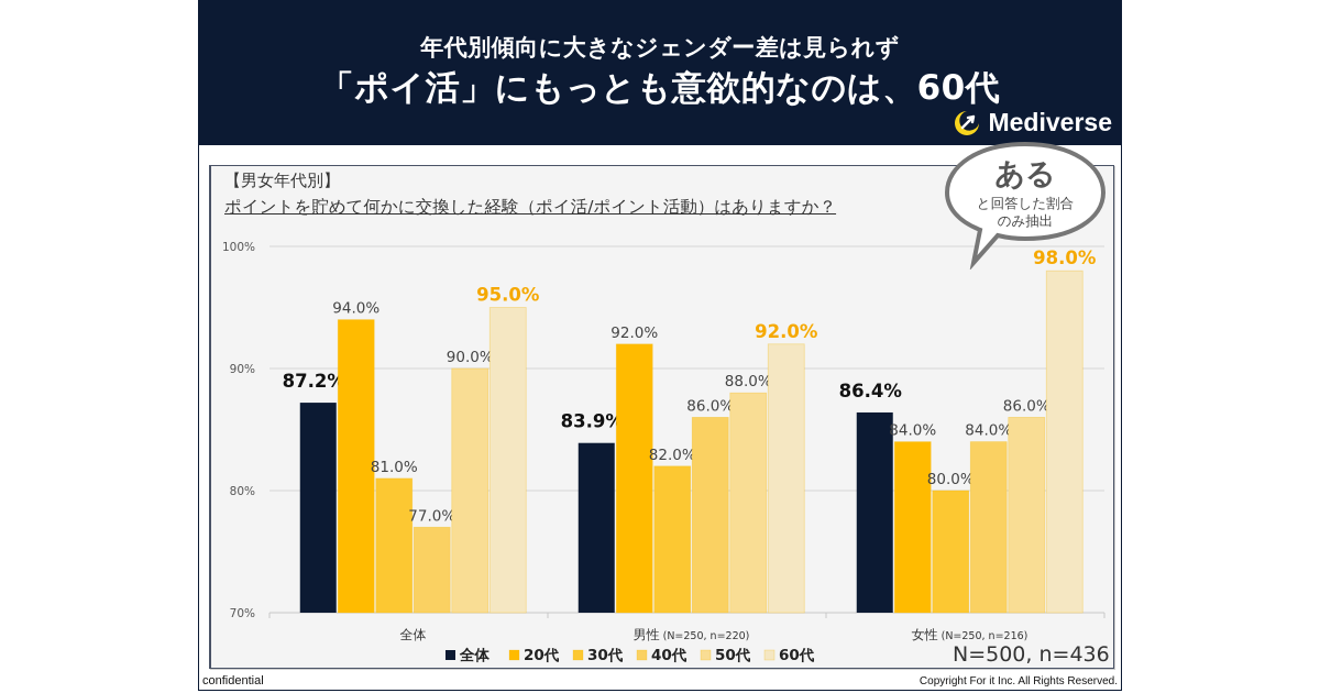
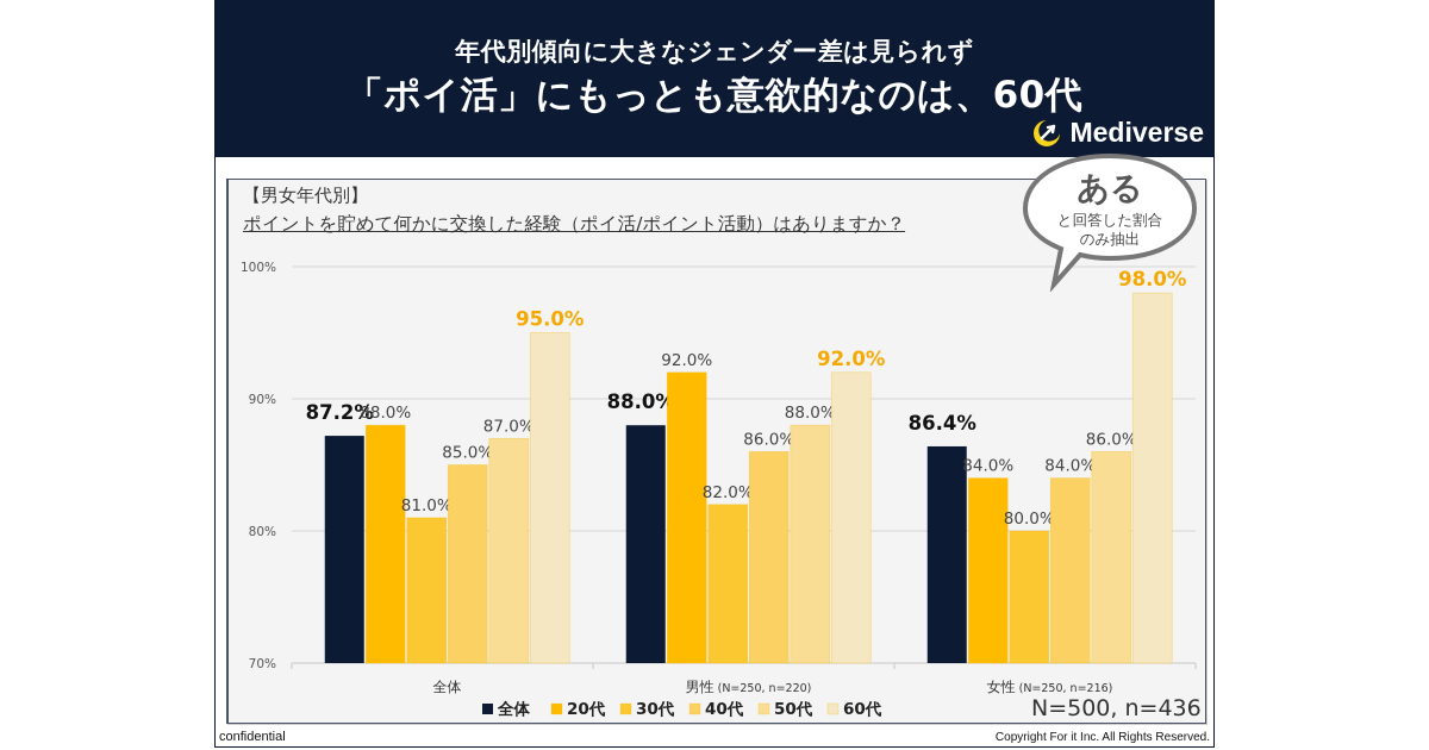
20代/全体: 94.0% -> 88.0%
40代/全体: 77.0% -> 85.0%
50代/全体: 90.0% -> 87.0%
全体/男性: 83.9% -> 88.0%
